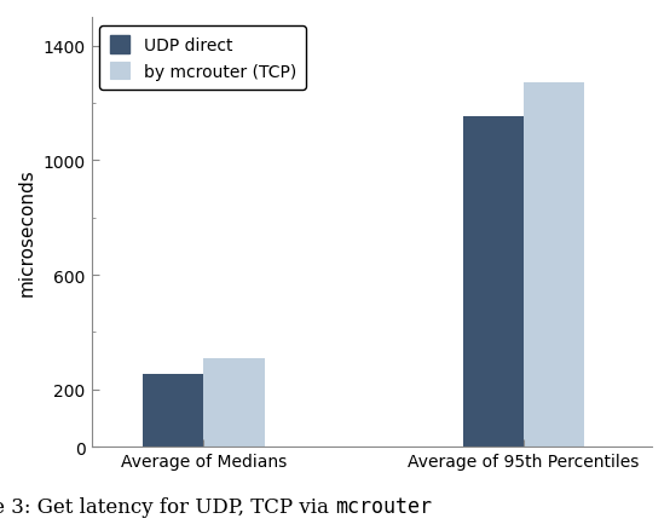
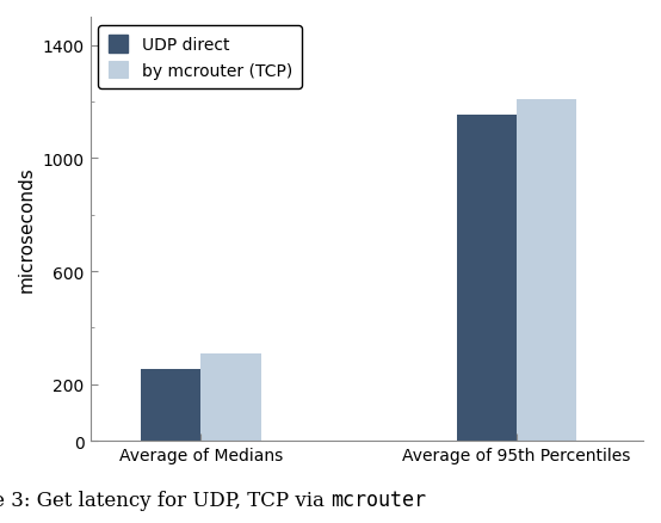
by mcrouter (TCP)/Average of 95th Percentiles: 1270 -> 1210
